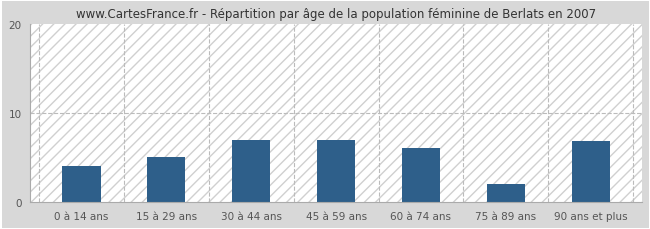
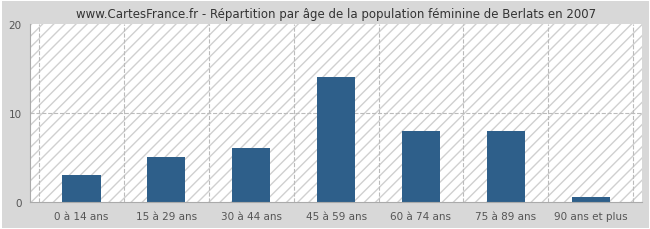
0 à 14 ans: 4.0 -> 3.0
30 à 44 ans: 7.0 -> 6.0
45 à 59 ans: 7.0 -> 14.0
60 à 74 ans: 6.0 -> 8.0
75 à 89 ans: 2.0 -> 8.0
90 ans et plus: 6.8 -> 0.5
